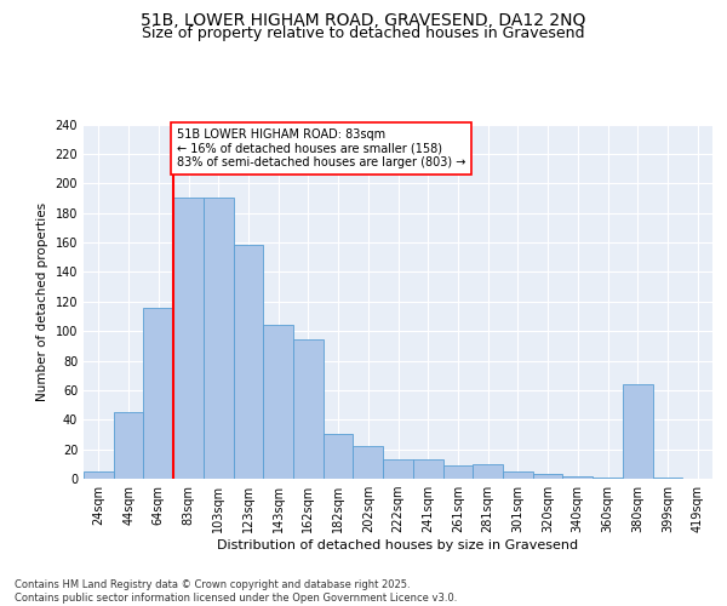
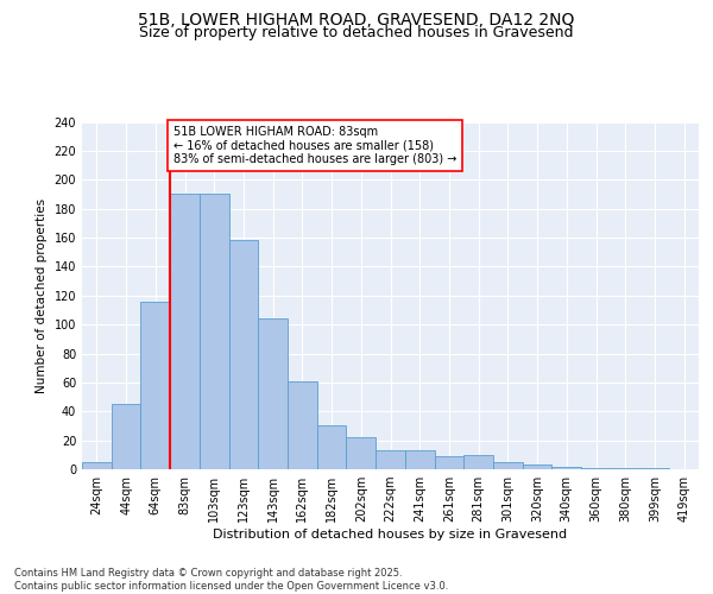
162sqm: 94 -> 61
380sqm: 64 -> 1
